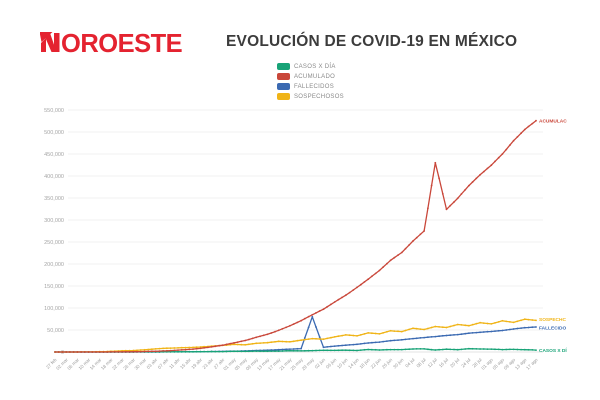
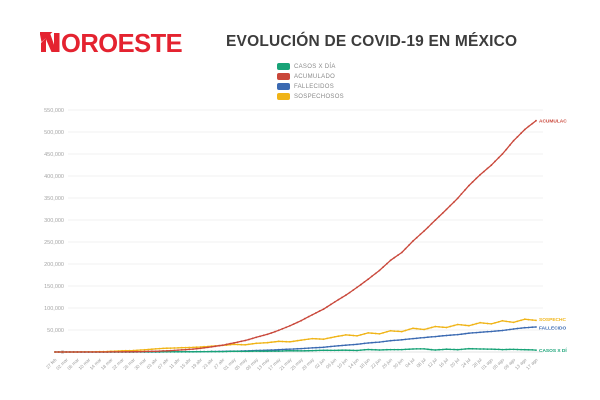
FALLECIDOS/29 may: 80000 -> 10000
ACUMULADO/12 jul: 430000 -> 300000
